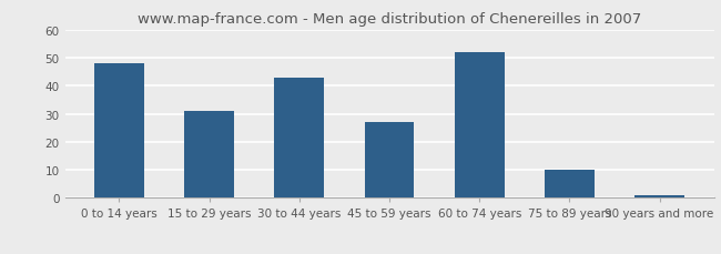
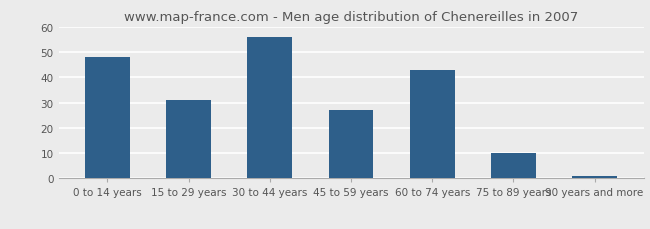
30 to 44 years: 43 -> 56
60 to 74 years: 52 -> 43
